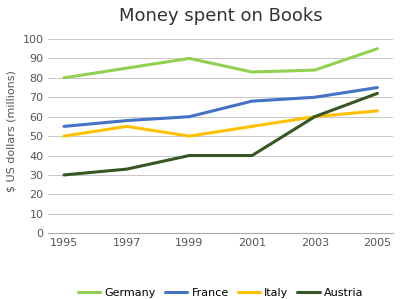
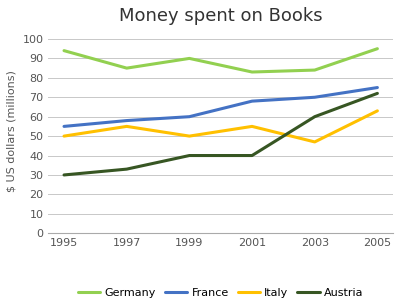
Germany/1995: 80 -> 94
Italy/2003: 60 -> 47
